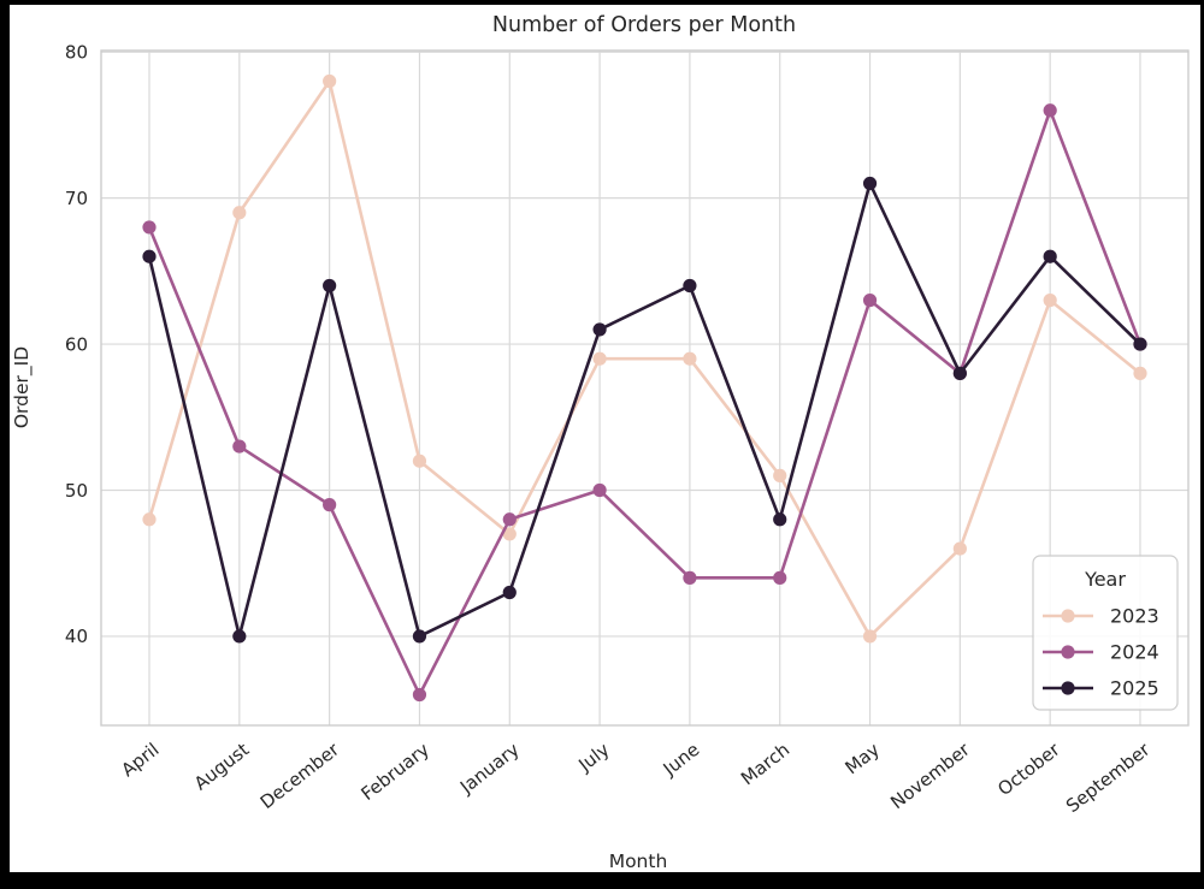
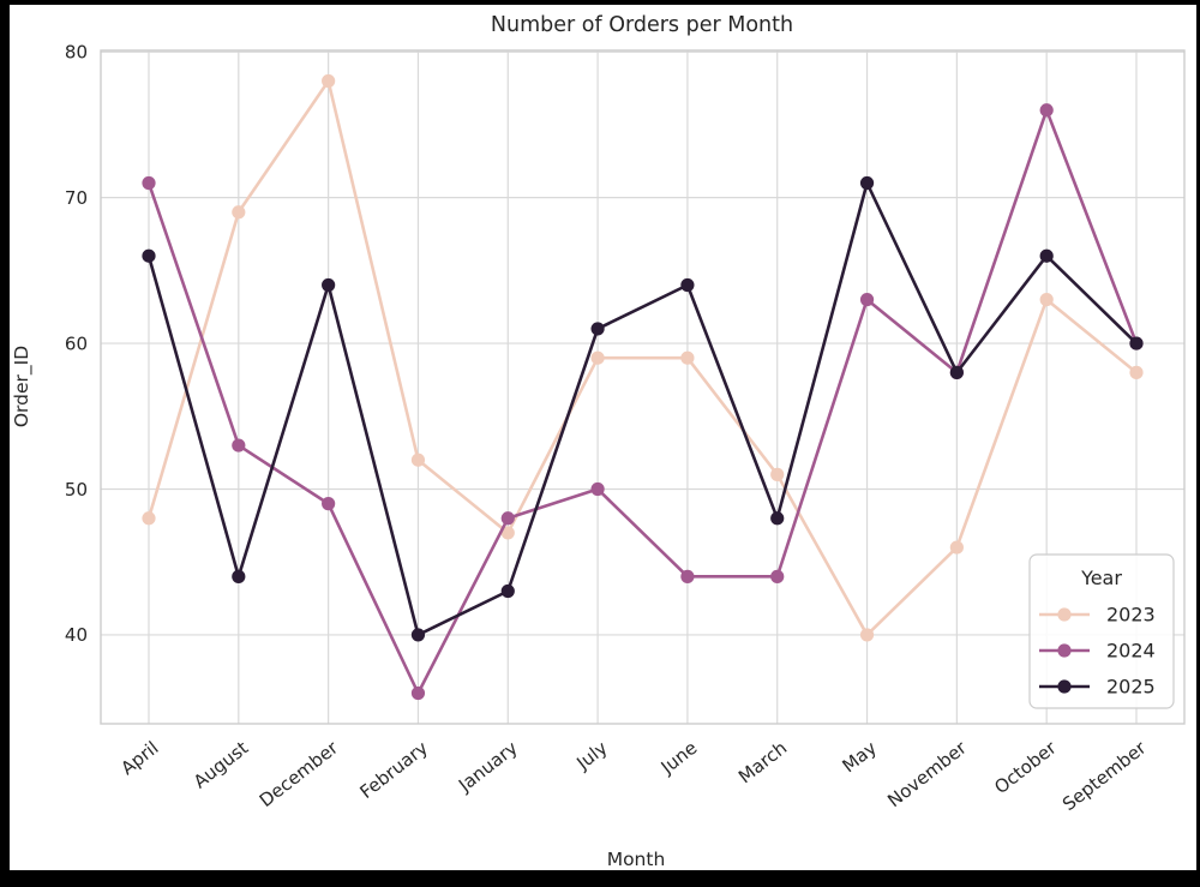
2024/April: 68 -> 71
2025/August: 40 -> 44
